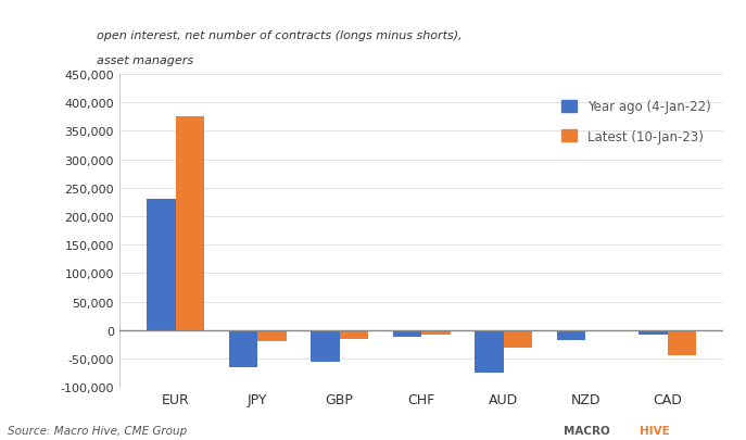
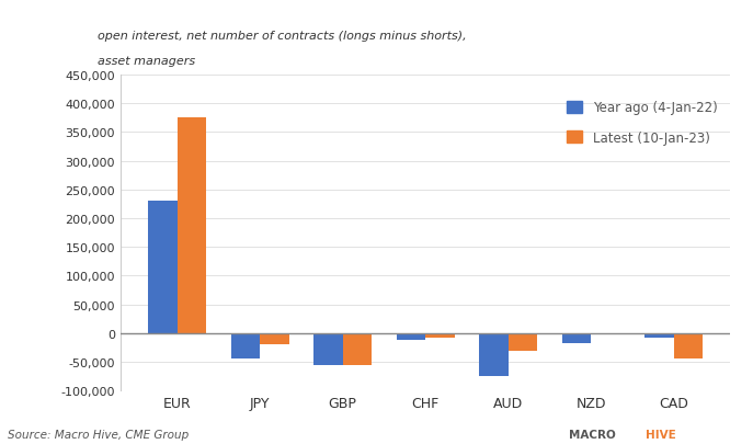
Year ago (4-Jan-22)/JPY: -65,000 -> -44,000
Latest (10-Jan-23)/GBP: -15,000 -> -56,000
